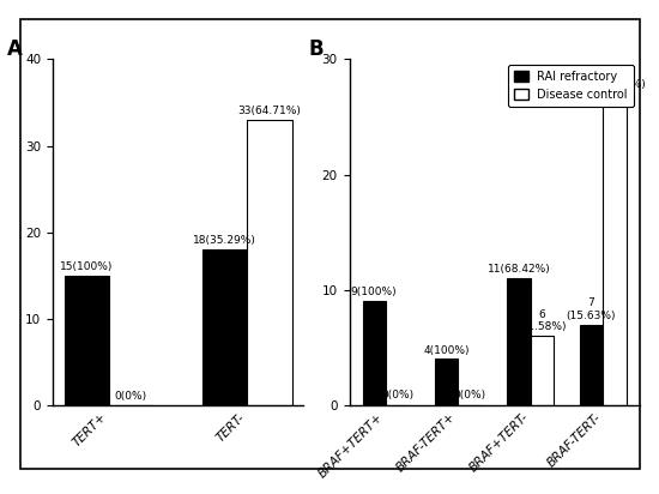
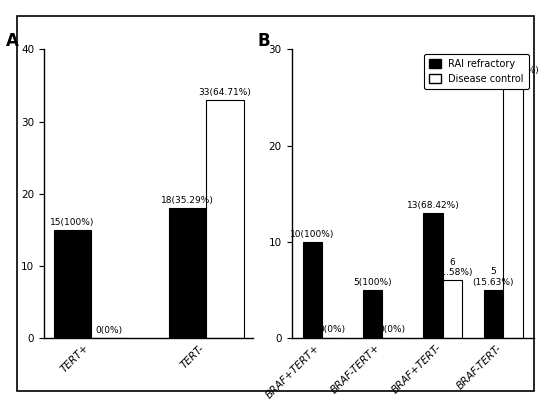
RAI refractory/BRAF+TERT+: 9 -> 10
RAI refractory/BRAF-TERT+: 4 -> 5
RAI refractory/BRAF+TERT-: 11 -> 13
RAI refractory/BRAF-TERT-: 7 -> 5
